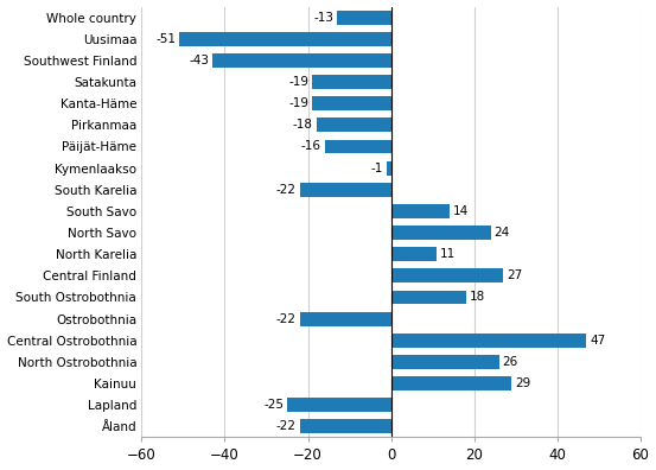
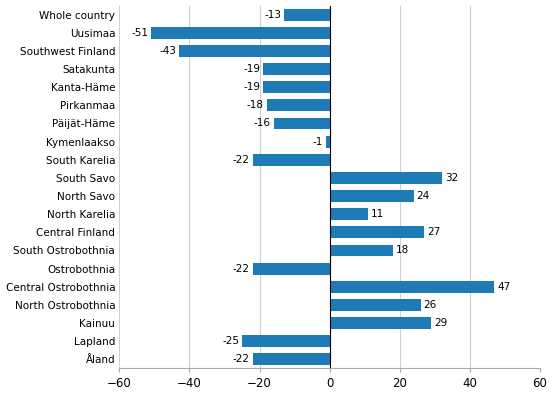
South Savo: 14 -> 32
